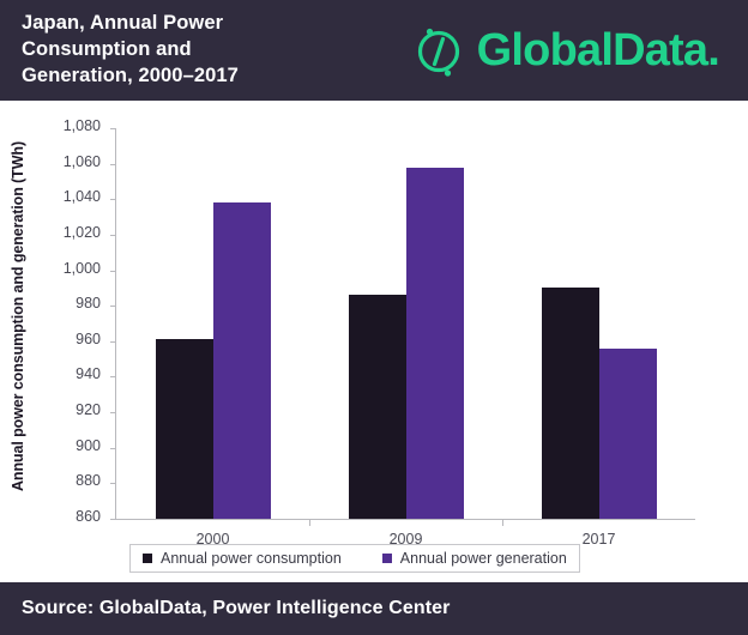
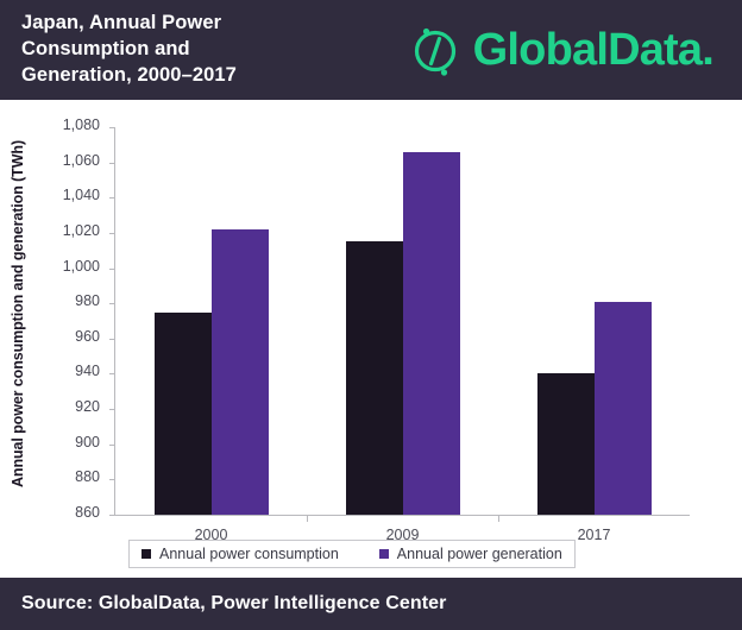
Annual power consumption/2000: 961 -> 975
Annual power generation/2000: 1038 -> 1022
Annual power consumption/2009: 986 -> 1015
Annual power generation/2009: 1058 -> 1066
Annual power consumption/2017: 990 -> 940
Annual power generation/2017: 956 -> 981
